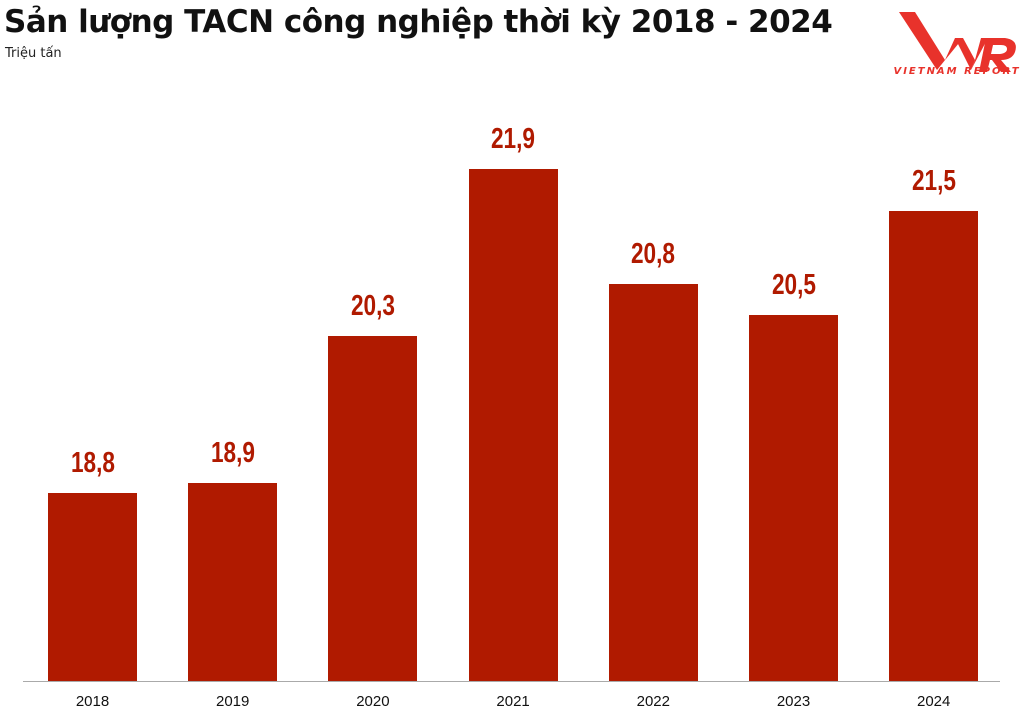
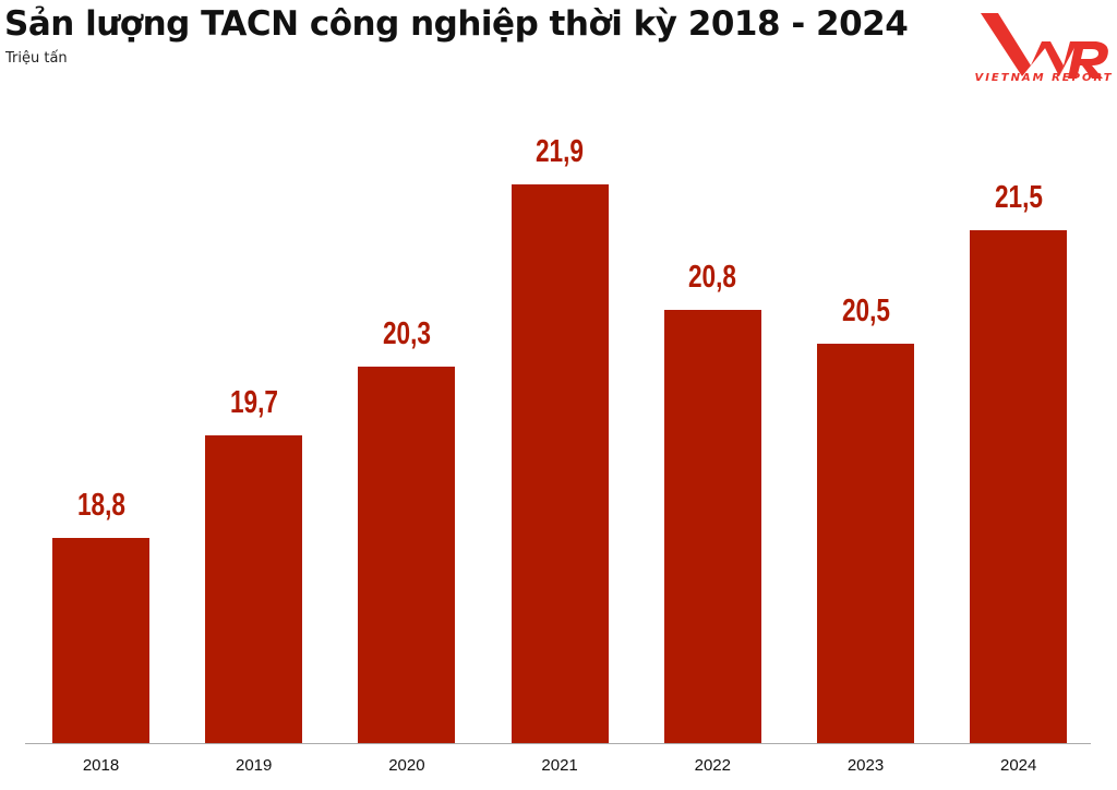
2019: 18,9 -> 19,7
